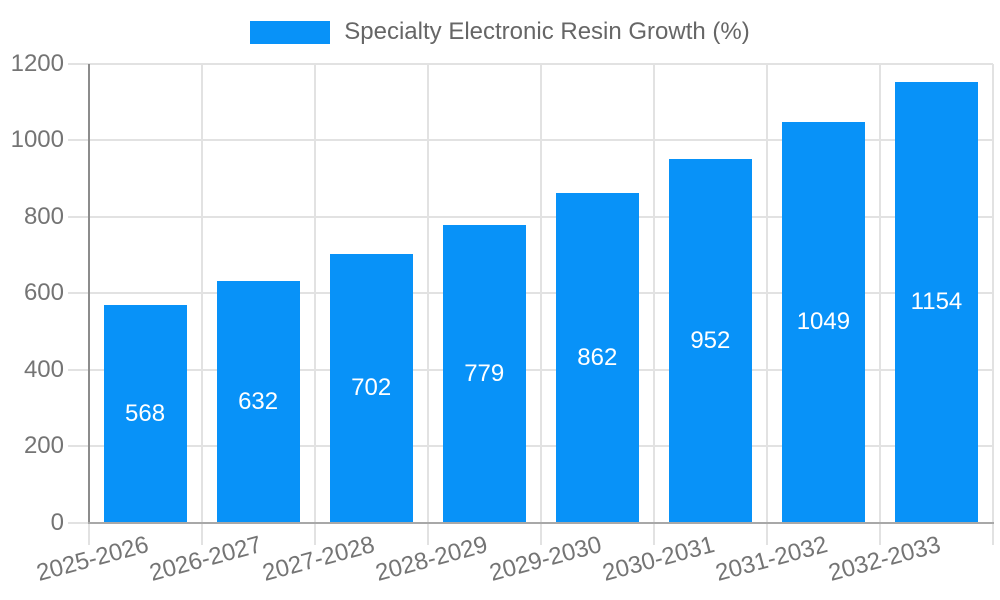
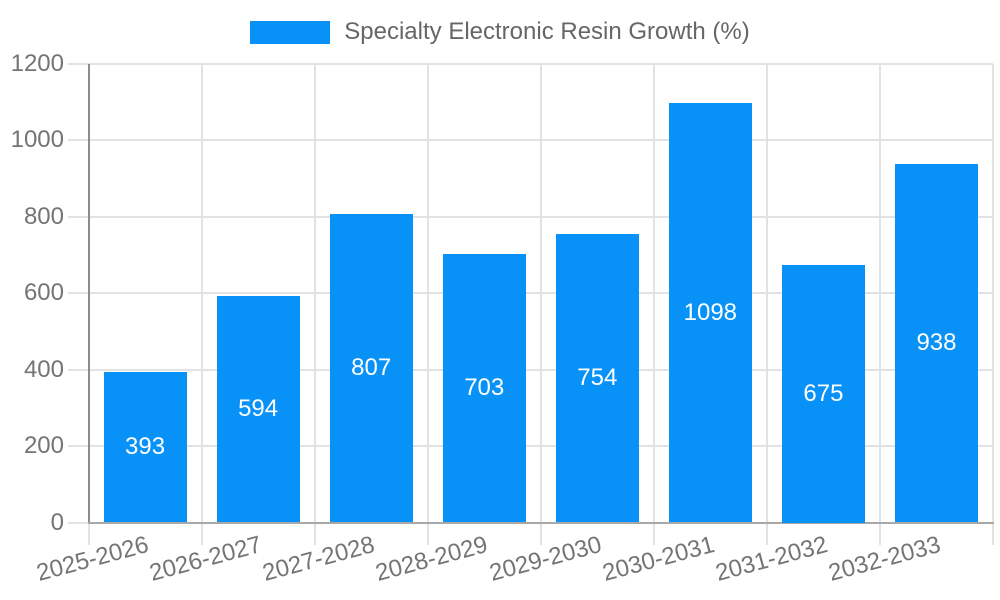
2025-2026: 568 -> 393
2026-2027: 632 -> 594
2027-2028: 702 -> 807
2028-2029: 779 -> 703
2029-2030: 862 -> 754
2030-2031: 952 -> 1098
2031-2032: 1049 -> 675
2032-2033: 1154 -> 938
